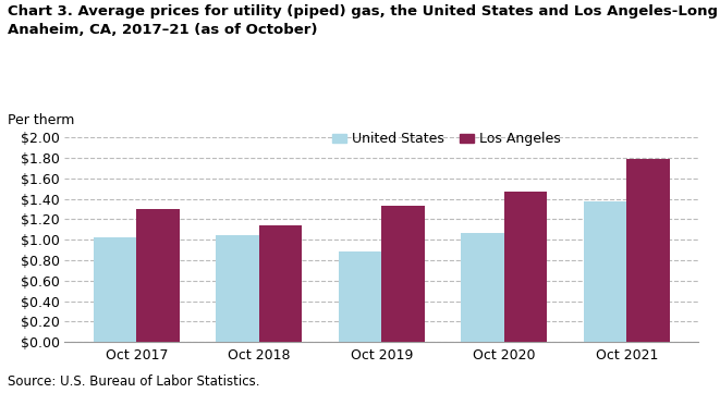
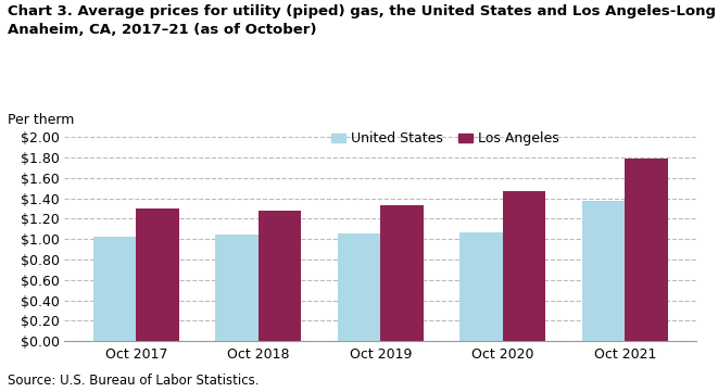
Los Angeles/Oct 2018: $1.14 -> $1.28
United States/Oct 2019: $0.88 -> $1.06
